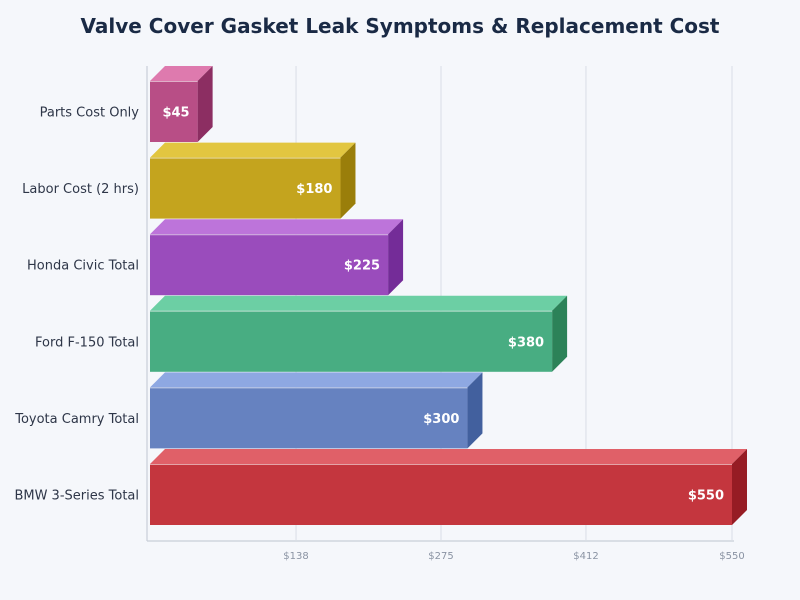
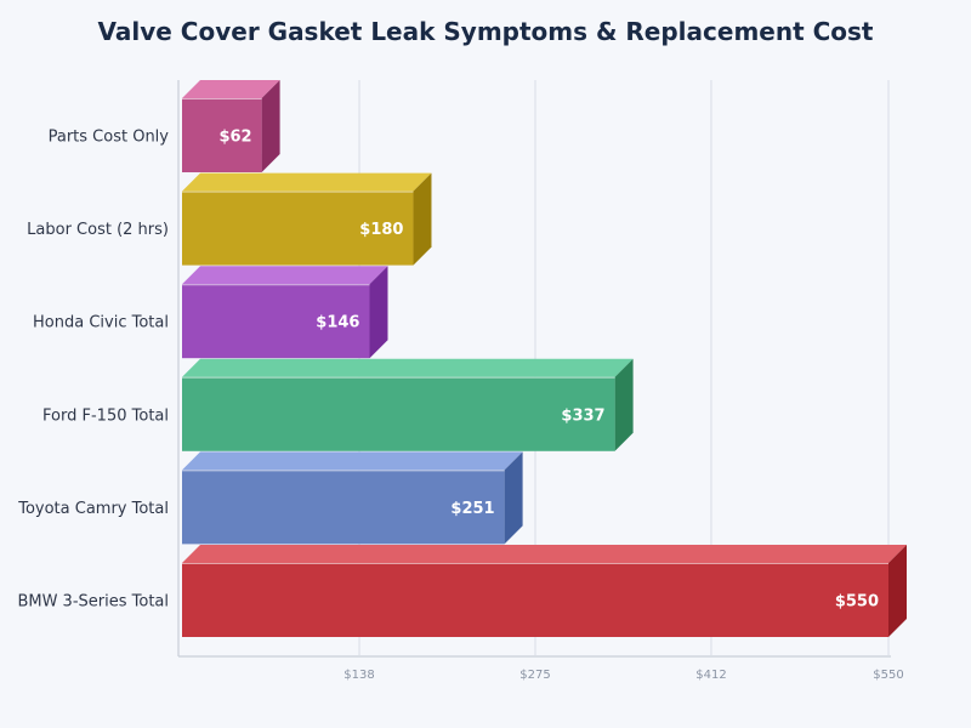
Parts Cost Only: $45 -> $62
Honda Civic Total: $225 -> $146
Ford F-150 Total: $380 -> $337
Toyota Camry Total: $300 -> $251
